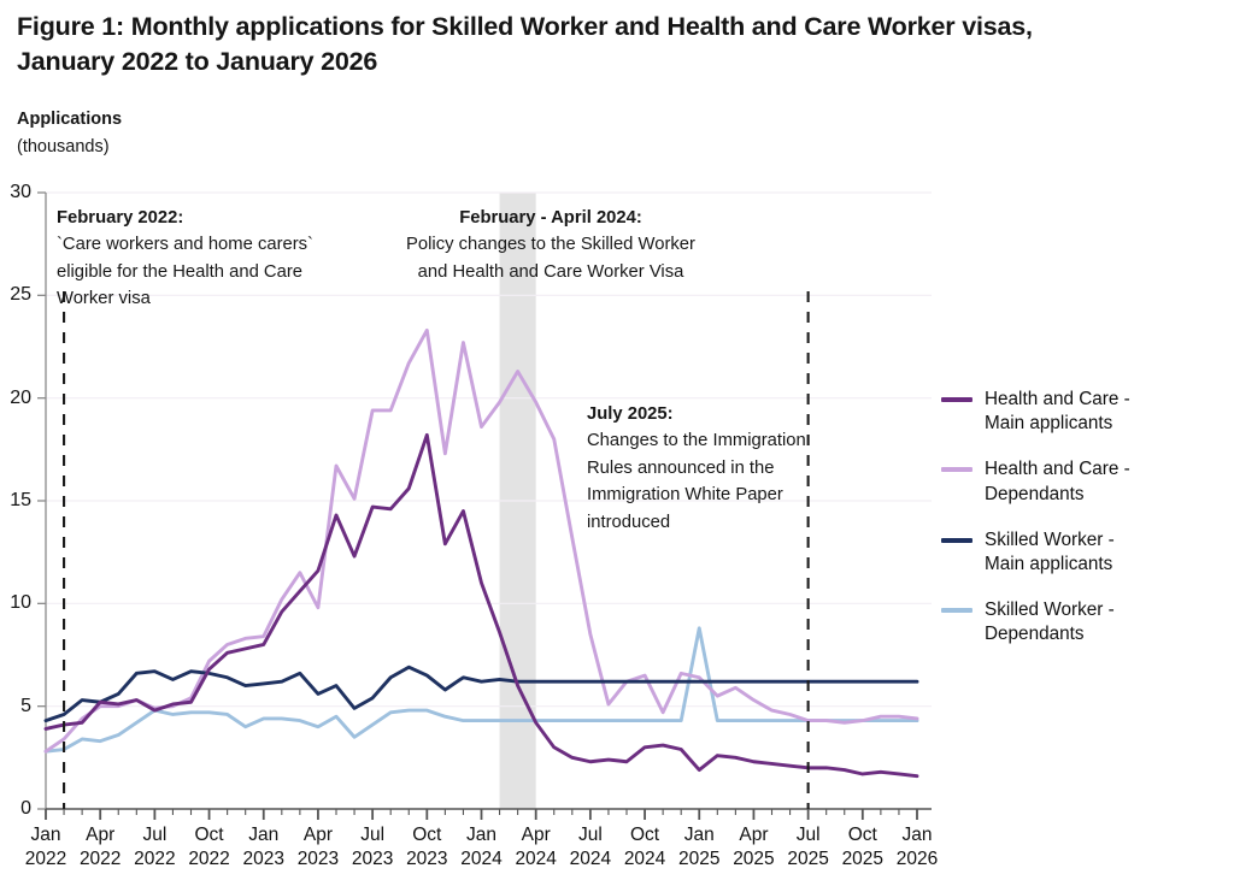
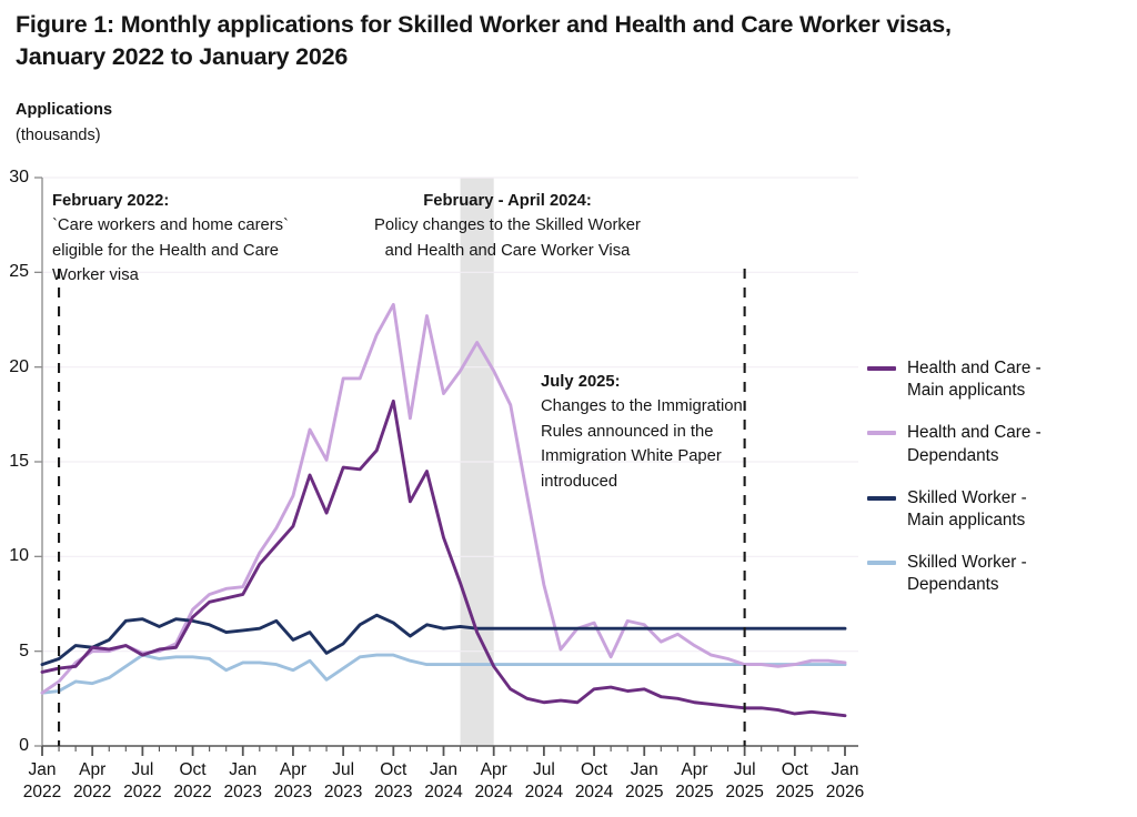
Health and Care - Dependants/Apr 2023: 9.8 -> 13.2
Health and Care - Main applicants/Jan 2025: 1.9 -> 3.0
Skilled Worker - Dependants/Jan 2025: 8.8 -> 4.3
